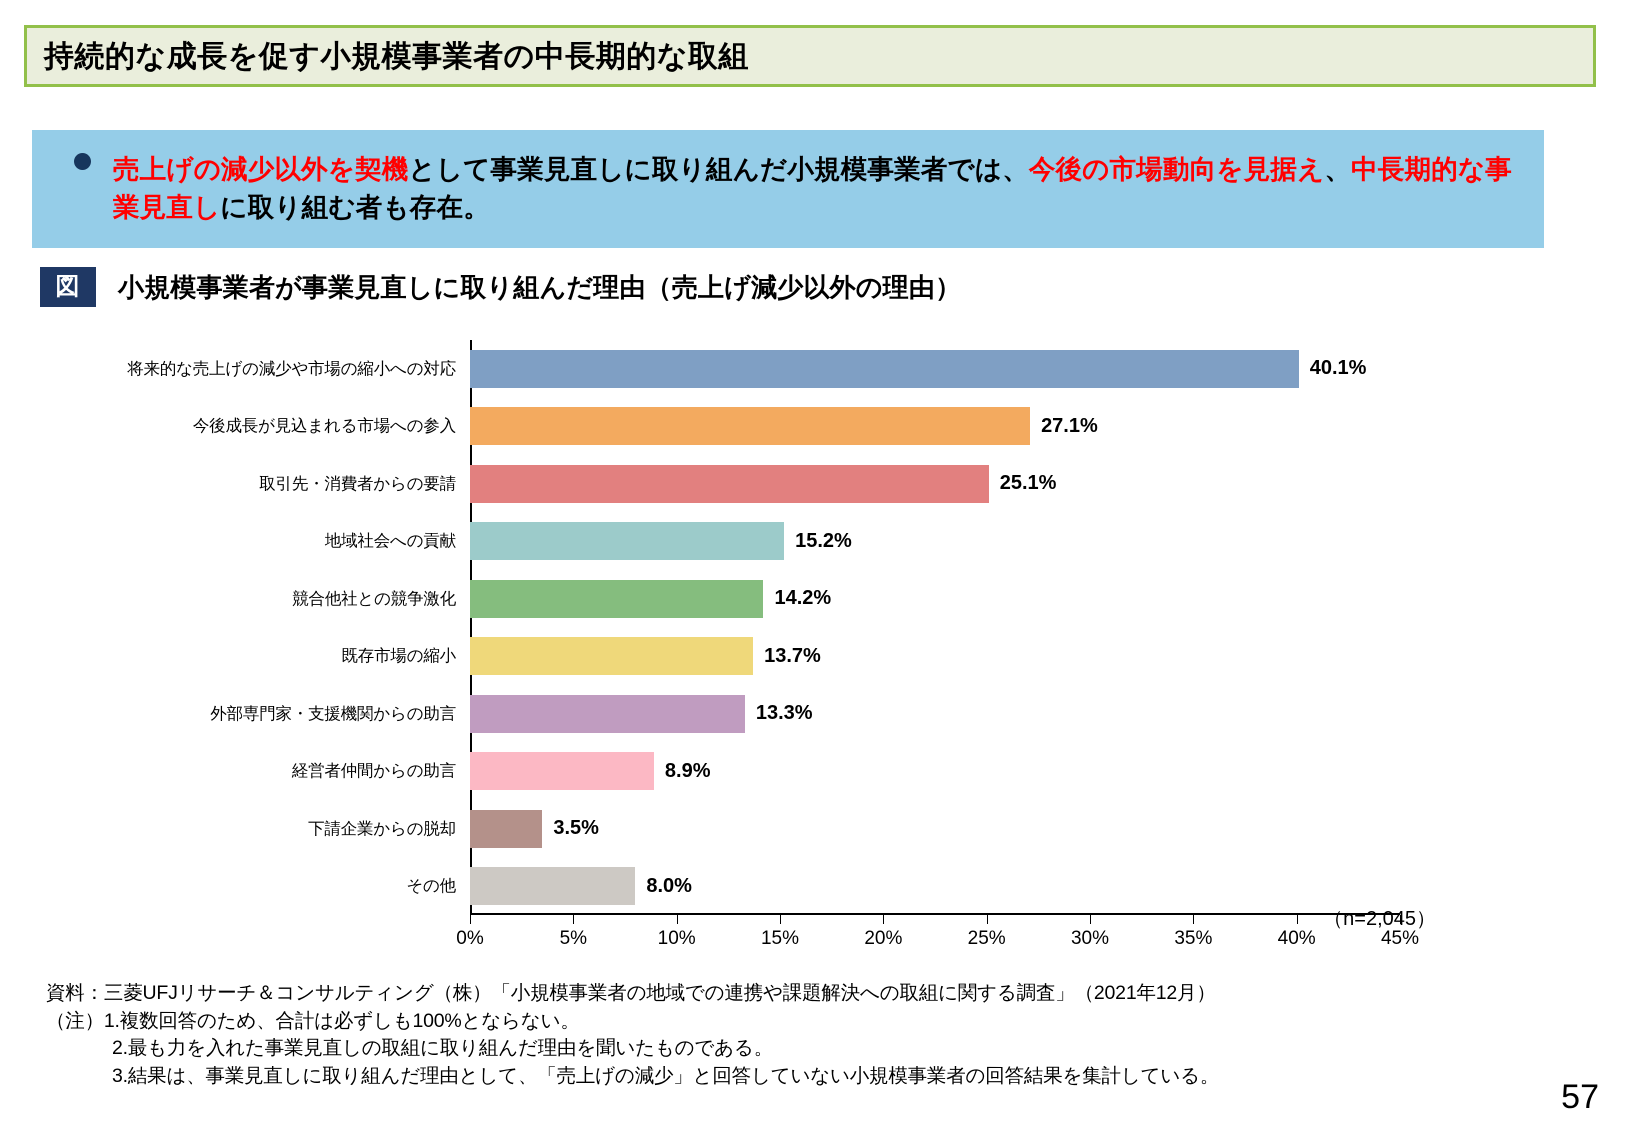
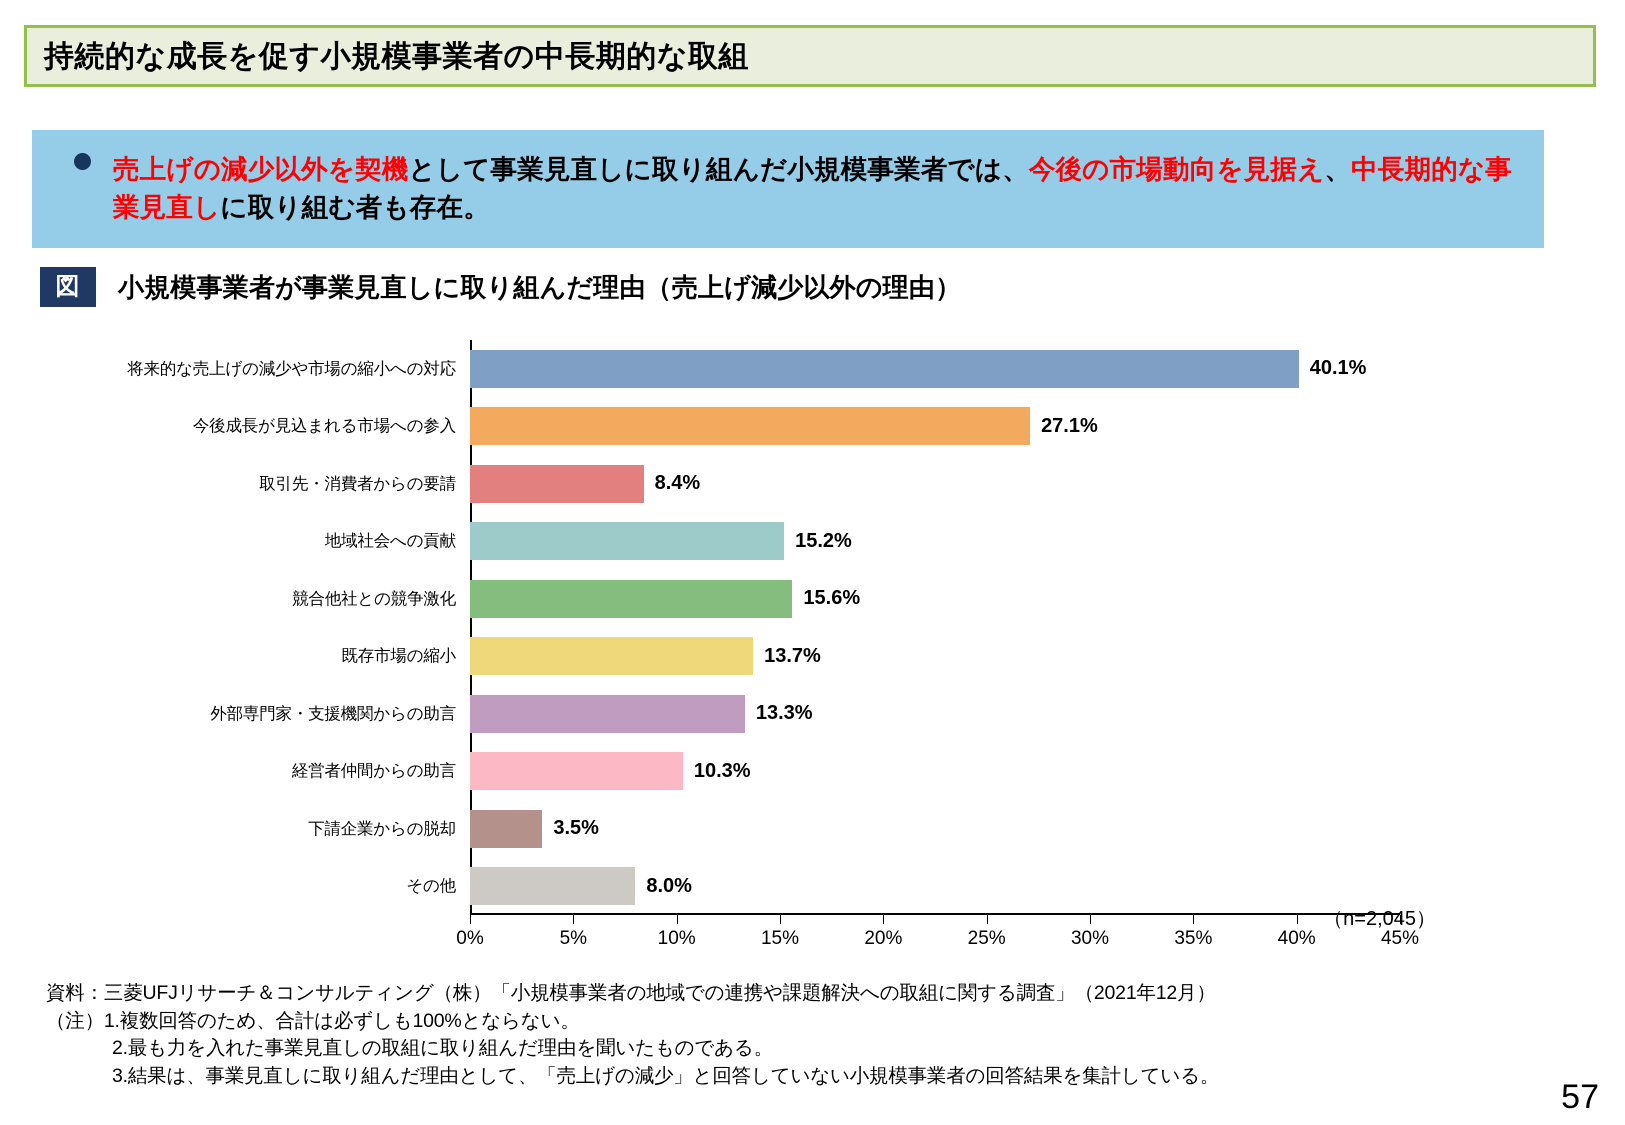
取引先・消費者からの要請: 25.1% -> 8.4%
競合他社との競争激化: 14.2% -> 15.6%
経営者仲間からの助言: 8.9% -> 10.3%
